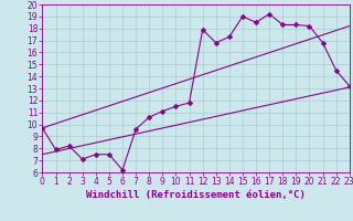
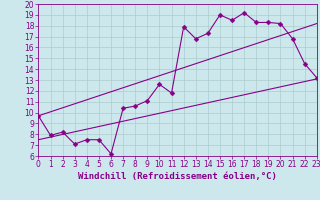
7: 9.6 -> 10.4
10: 11.5 -> 12.6
